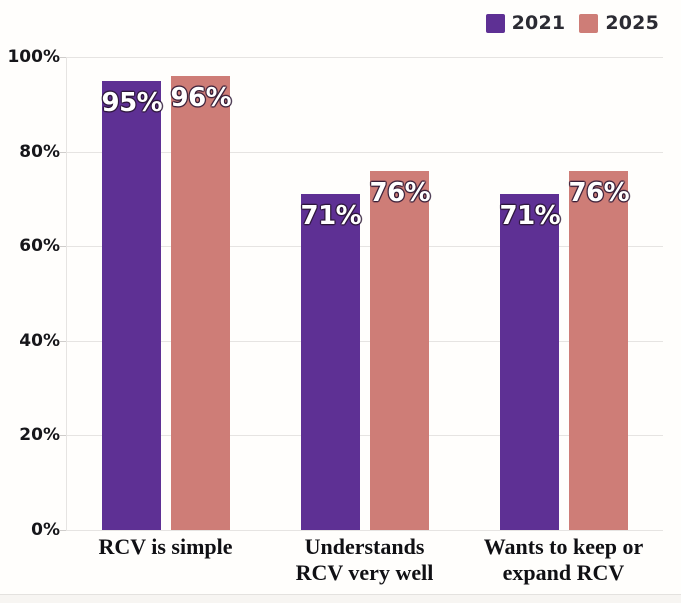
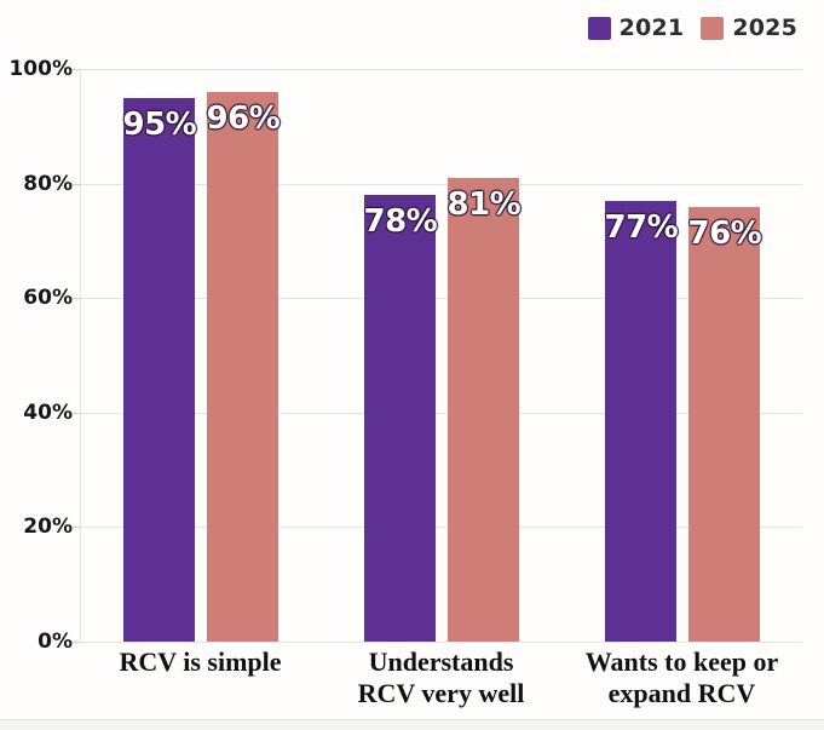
2021/Understands RCV very well: 71% -> 78%
2025/Understands RCV very well: 76% -> 81%
2021/Wants to keep or expand RCV: 71% -> 77%
